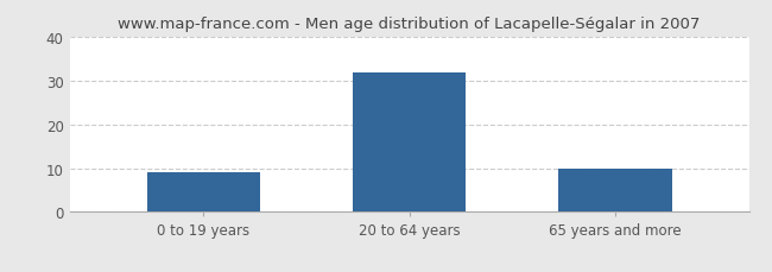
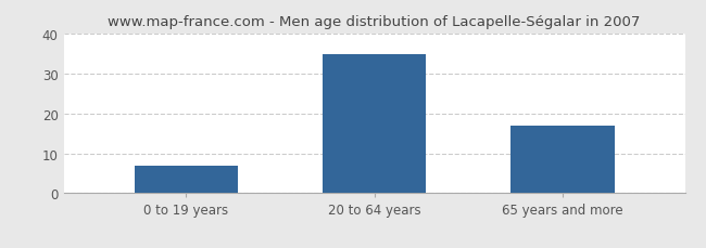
0 to 19 years: 9 -> 7
20 to 64 years: 32 -> 35
65 years and more: 10 -> 17
